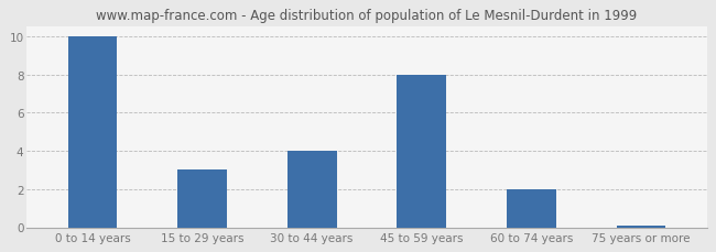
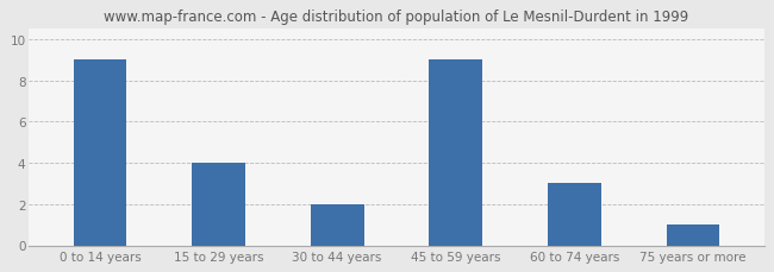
0 to 14 years: 10.0 -> 9.0
15 to 29 years: 3.0 -> 4.0
30 to 44 years: 4.0 -> 2.0
45 to 59 years: 8.0 -> 9.0
60 to 74 years: 2.0 -> 3.0
75 years or more: 0.1 -> 1.0
